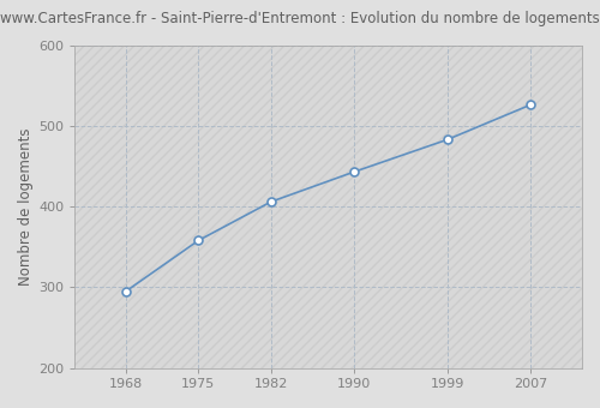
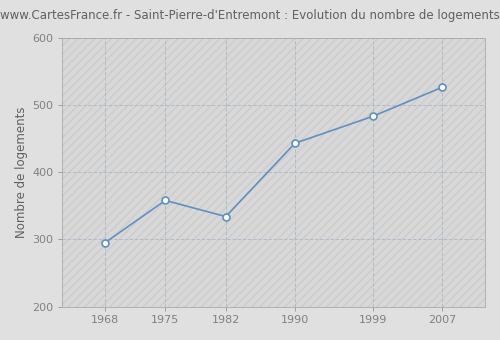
1982: 406 -> 334
